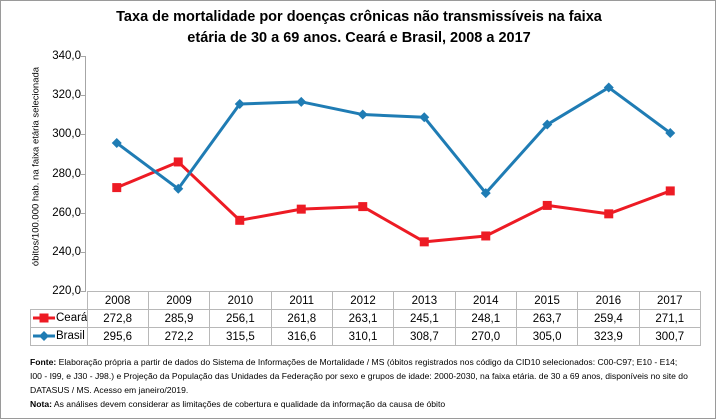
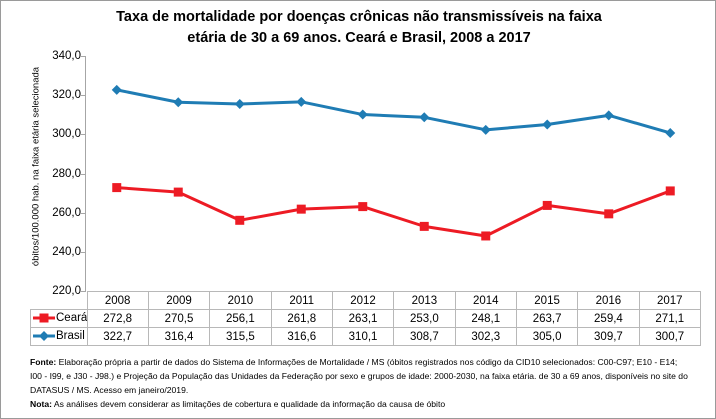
Brasil/2008: 295,6 -> 322,7
Ceará/2009: 285,9 -> 270,5
Brasil/2009: 272,2 -> 316,4
Ceará/2013: 245,1 -> 253,0
Brasil/2014: 270,0 -> 302,3
Brasil/2016: 323,9 -> 309,7
